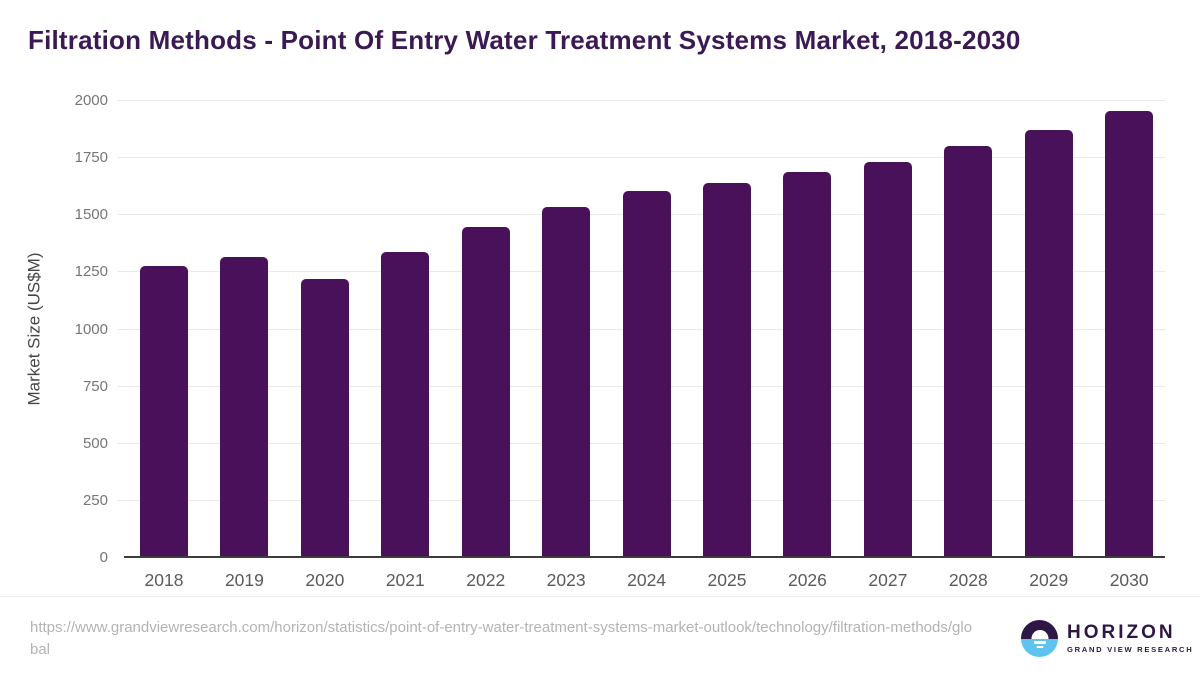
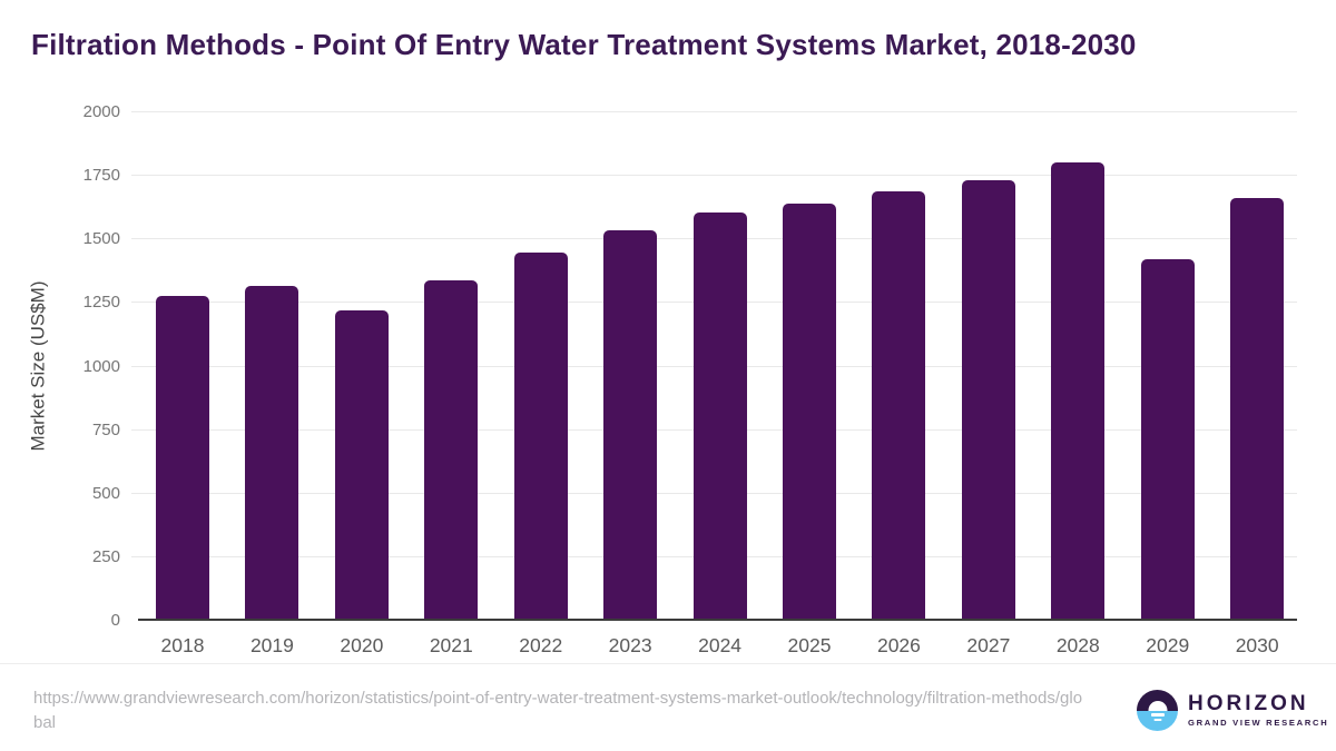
2029: 1870 -> 1420
2030: 1950 -> 1660
